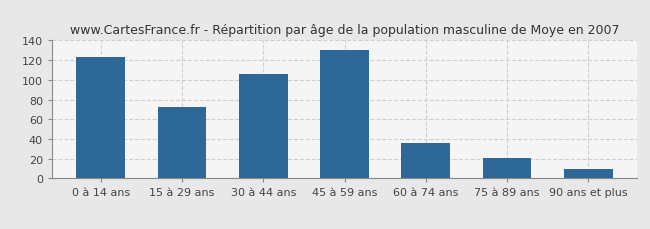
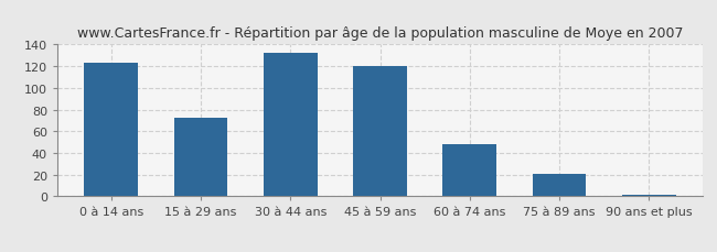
30 à 44 ans: 106 -> 132
45 à 59 ans: 130 -> 120
60 à 74 ans: 36 -> 48
90 ans et plus: 10 -> 1
